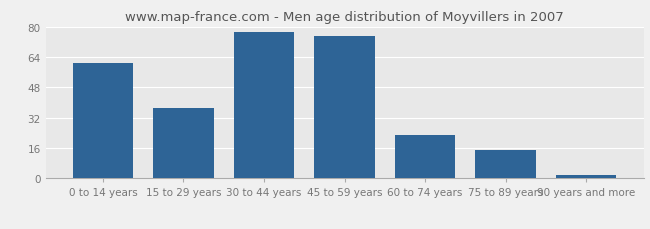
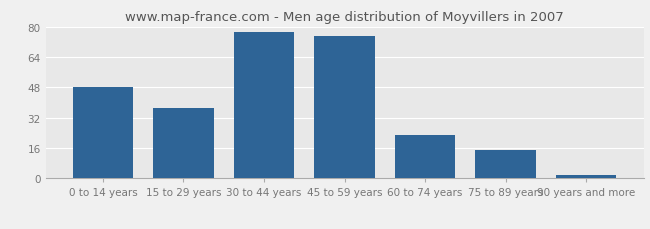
0 to 14 years: 61 -> 48
